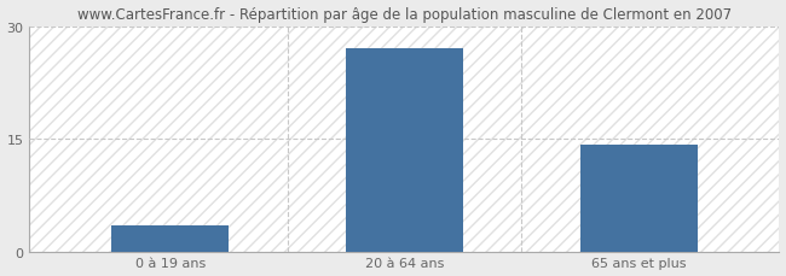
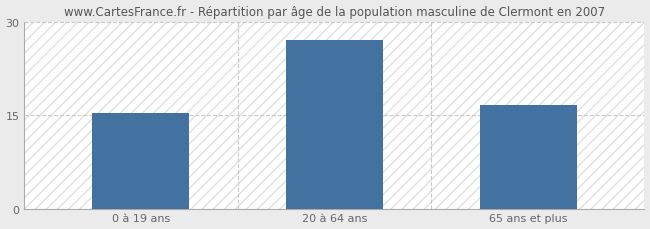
0 à 19 ans: 3.5 -> 15.4
65 ans et plus: 14.2 -> 16.6
